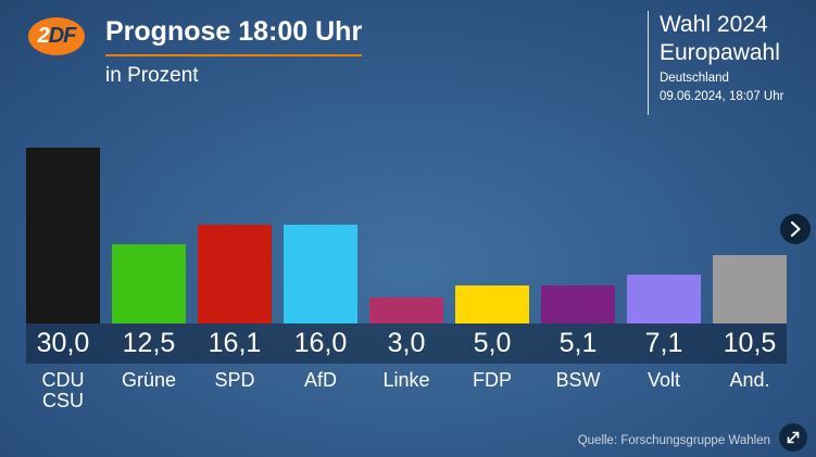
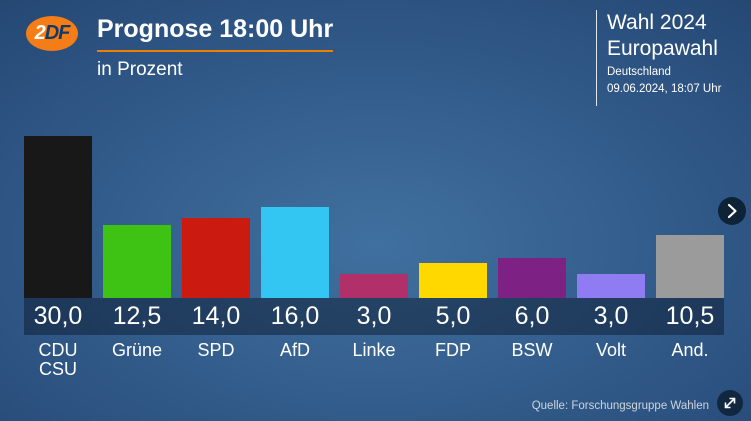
SPD: 16,1 -> 14,0
BSW: 5,1 -> 6,0
Volt: 7,1 -> 3,0
